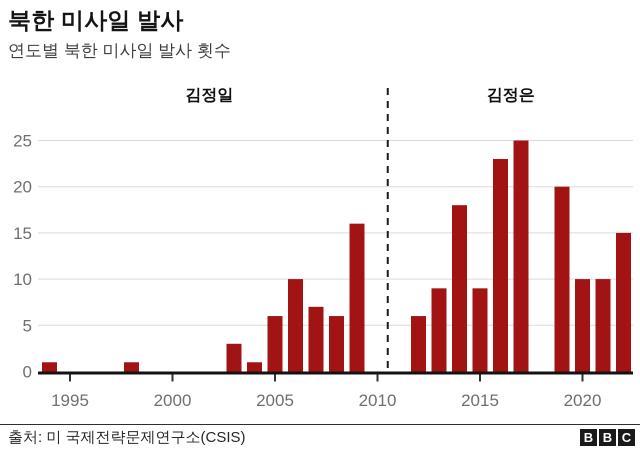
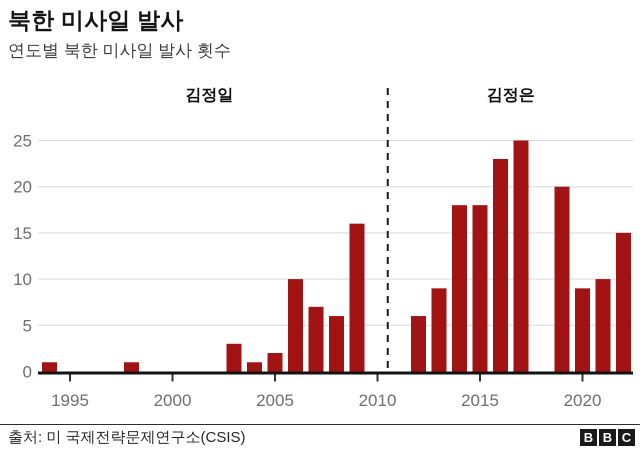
2005: 6 -> 2
2015: 9 -> 18
2020: 10 -> 9
